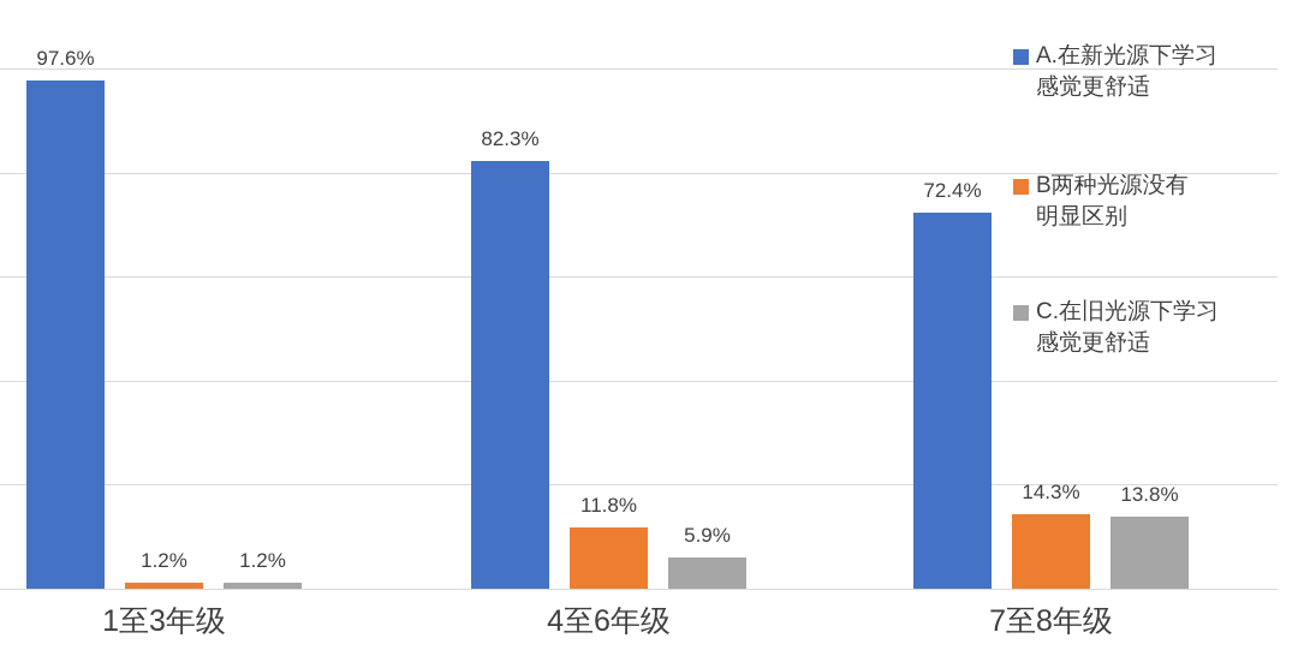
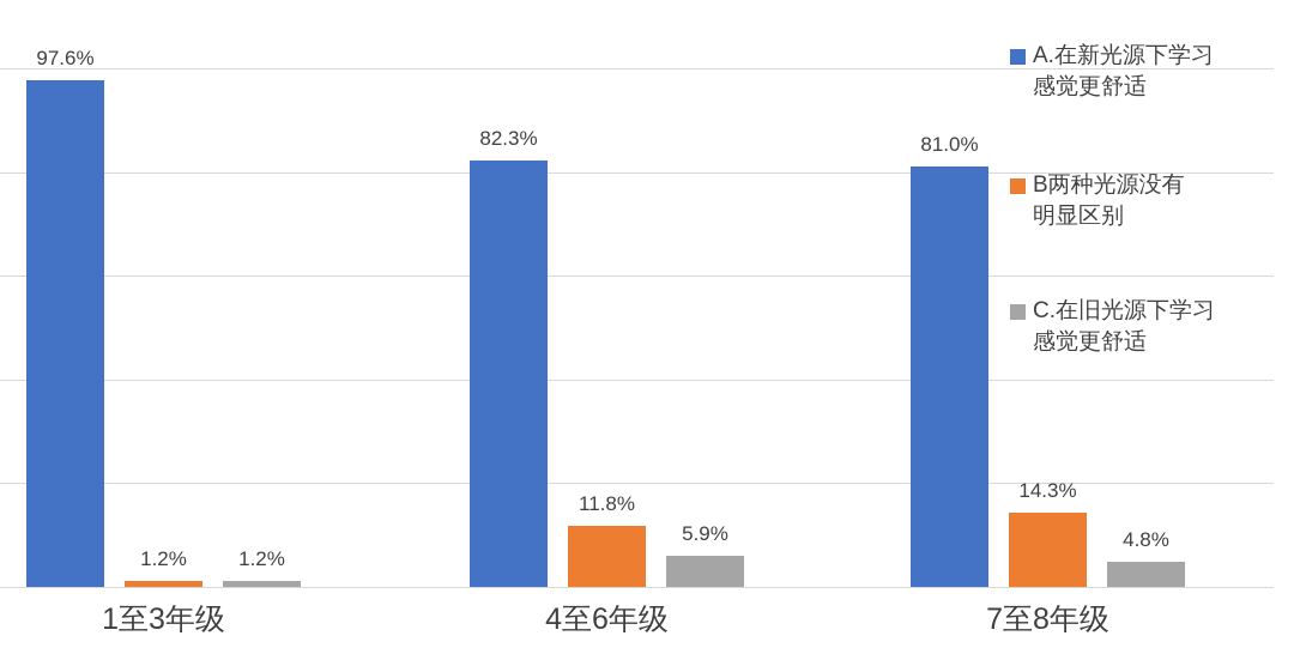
A.在新光源下学习感觉更舒适/7至8年级: 72.4% -> 81.0%
C.在旧光源下学习感觉更舒适/7至8年级: 13.8% -> 4.8%
